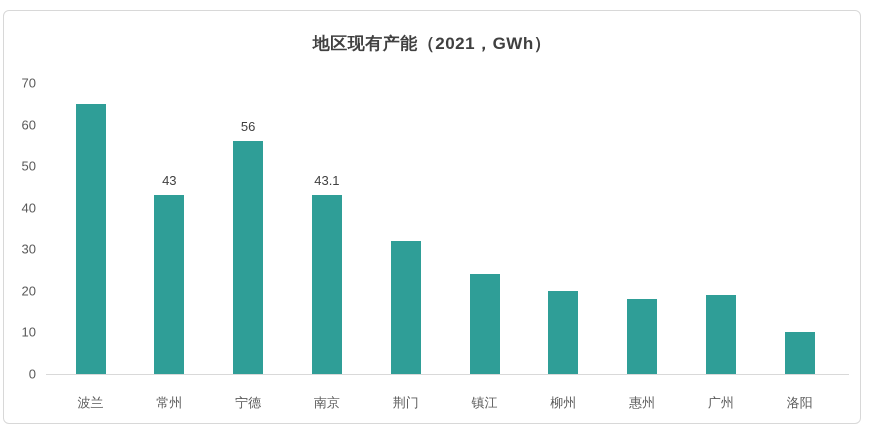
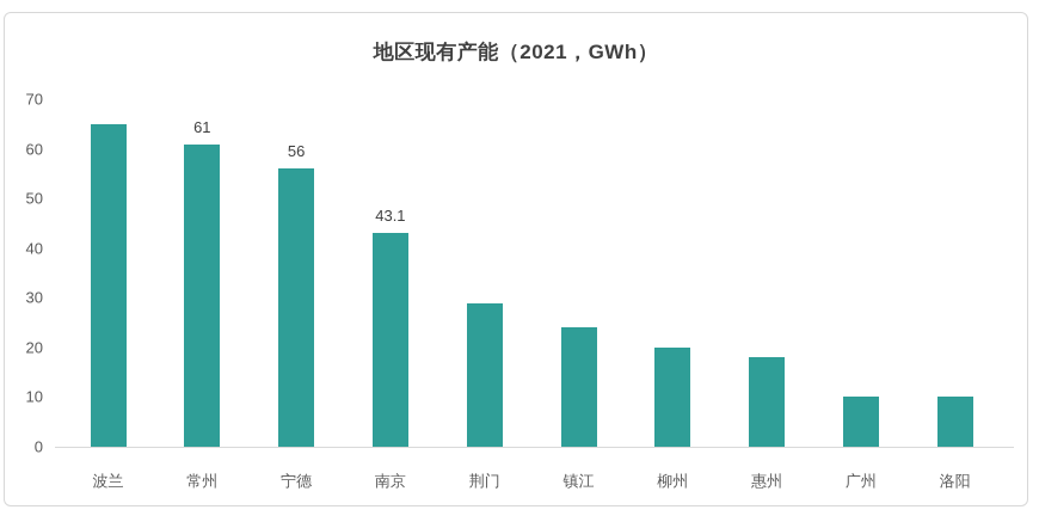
常州: 43 -> 61
荆门: 32 -> 29
广州: 19 -> 10
